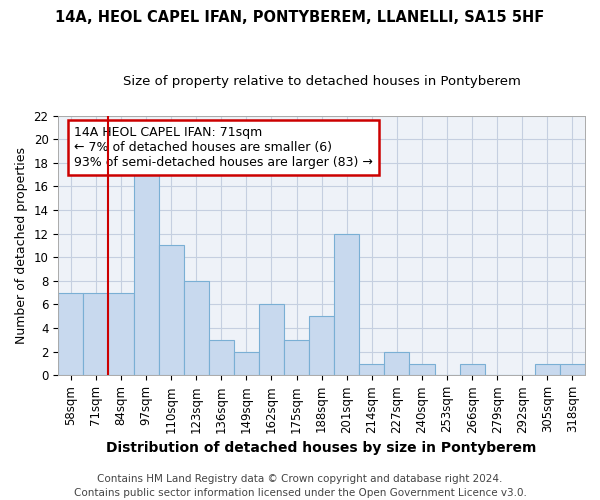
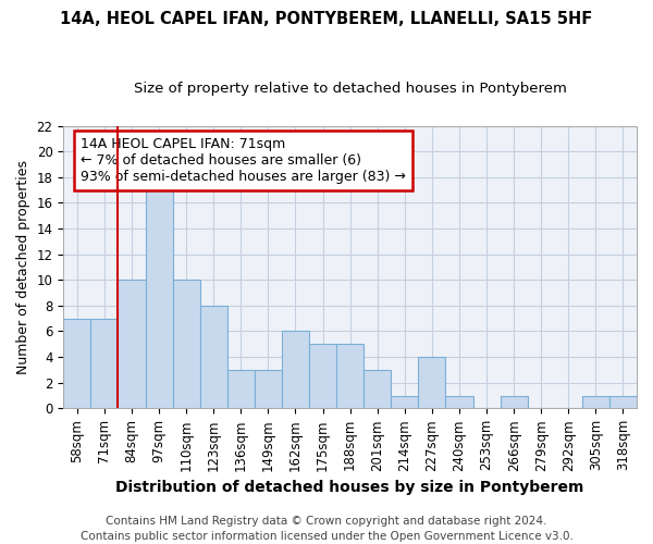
84sqm: 7 -> 10
110sqm: 11 -> 10
149sqm: 2 -> 3
175sqm: 3 -> 5
201sqm: 12 -> 3
227sqm: 2 -> 4
